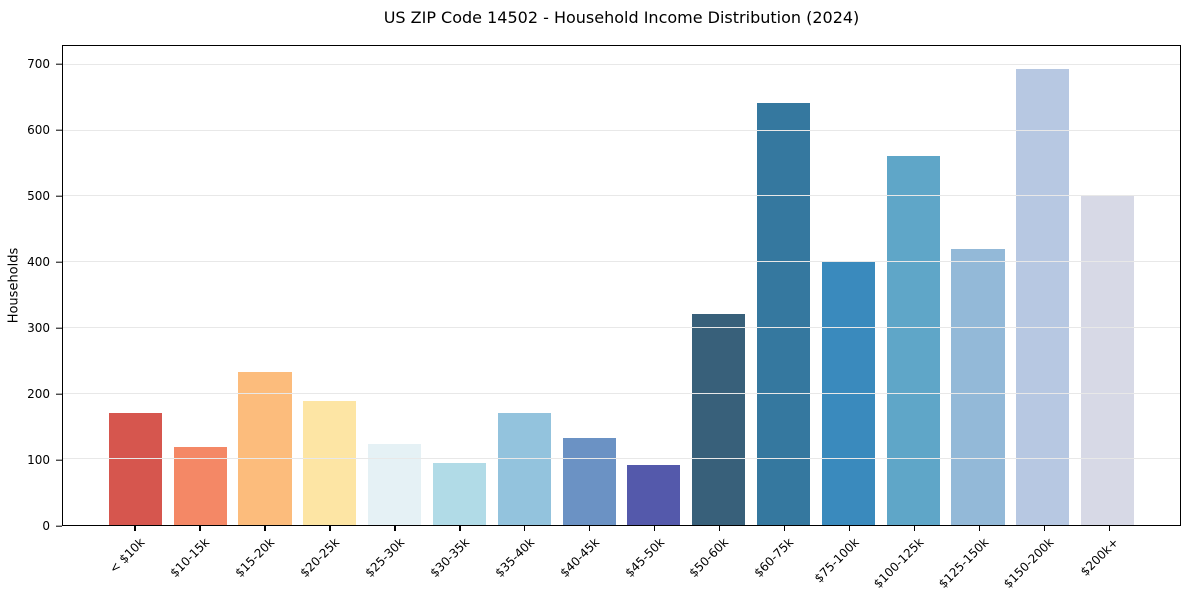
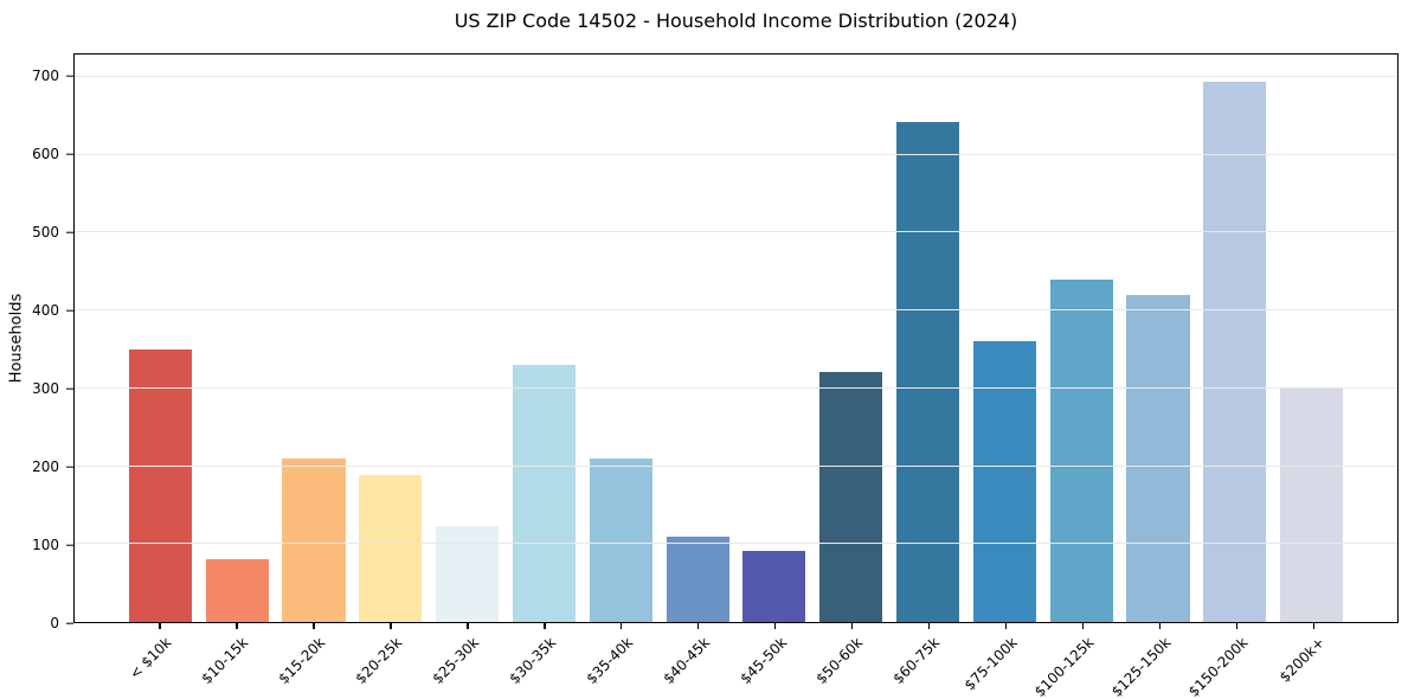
< $10k: 170 -> 350
$10-15k: 120 -> 80
$15-20k: 230 -> 210
$30-35k: 90 -> 330
$35-40k: 170 -> 210
$40-45k: 130 -> 110
$75-100k: 400 -> 360
$100-125k: 560 -> 440
$200k+: 500 -> 300
